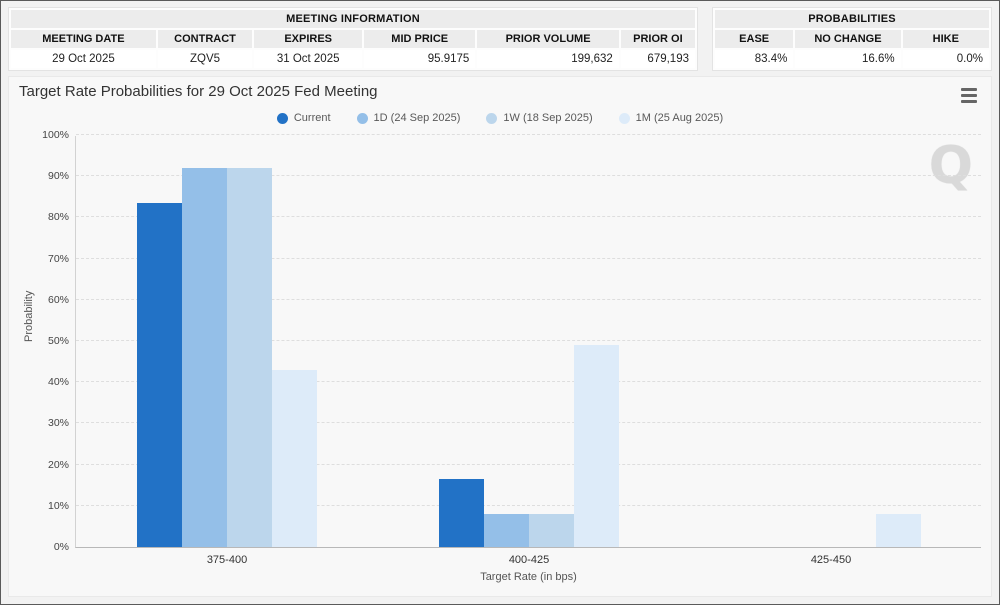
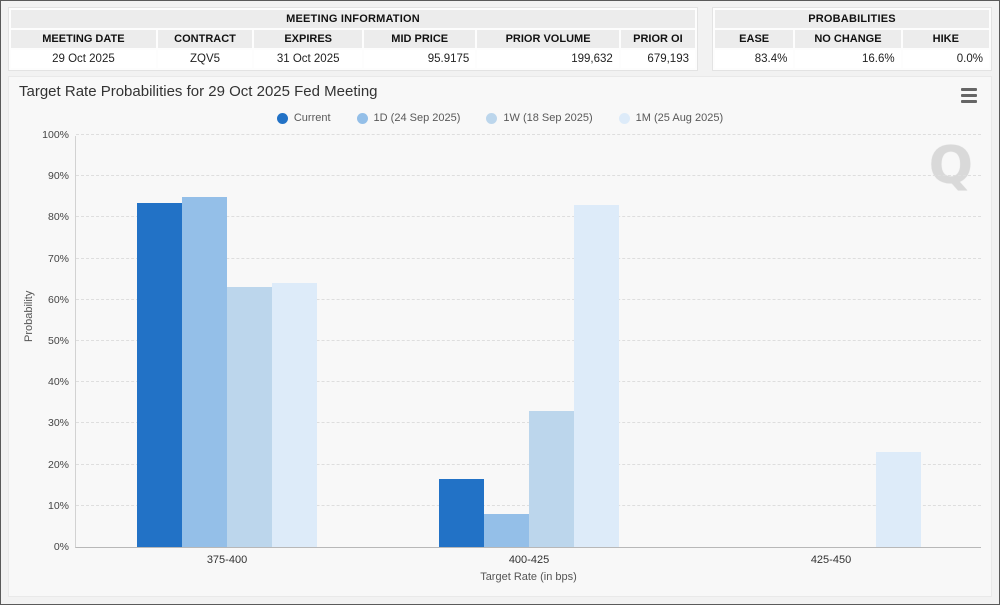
1D (24 Sep 2025)/375-400: 92% -> 85%
1W (18 Sep 2025)/375-400: 92% -> 63%
1M (25 Aug 2025)/375-400: 43% -> 64%
1W (18 Sep 2025)/400-425: 8% -> 33%
1M (25 Aug 2025)/400-425: 49% -> 83%
1M (25 Aug 2025)/425-450: 8% -> 23%
